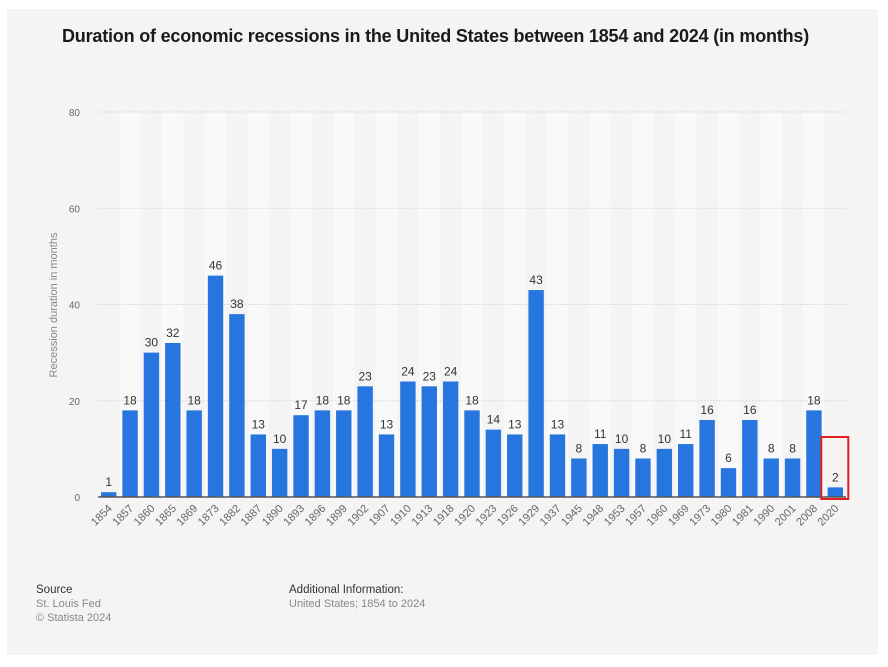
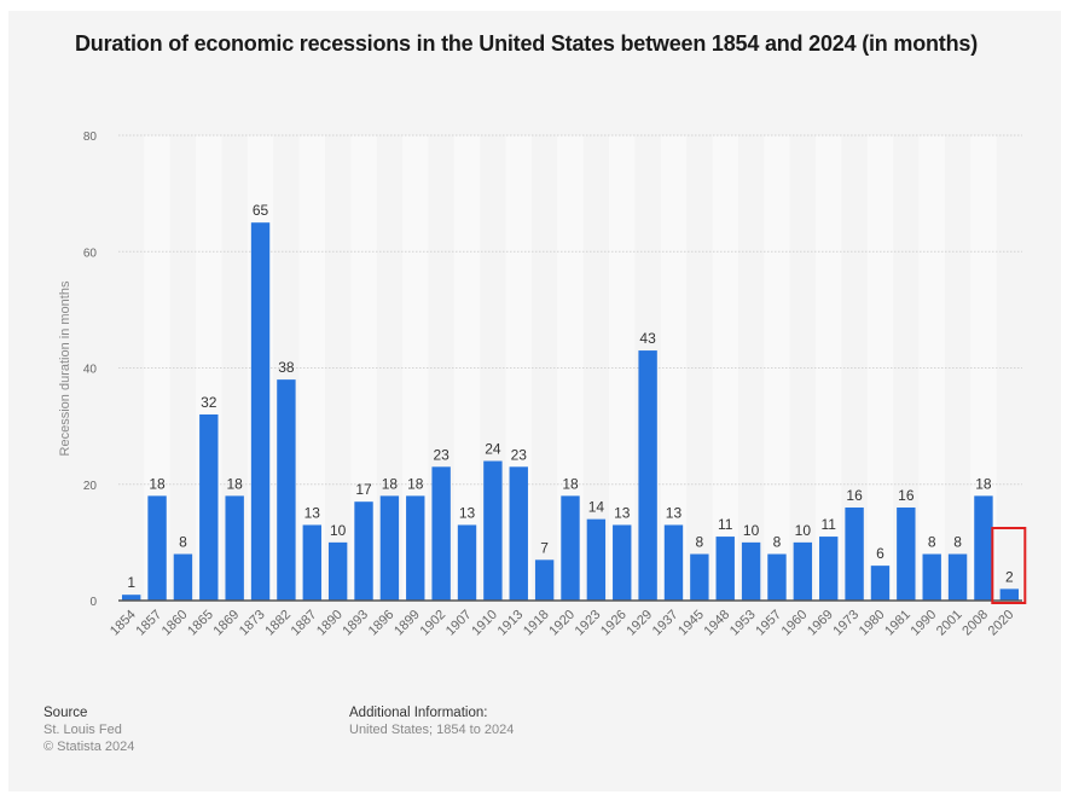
1860: 30 -> 8
1873: 46 -> 65
1918: 24 -> 7
